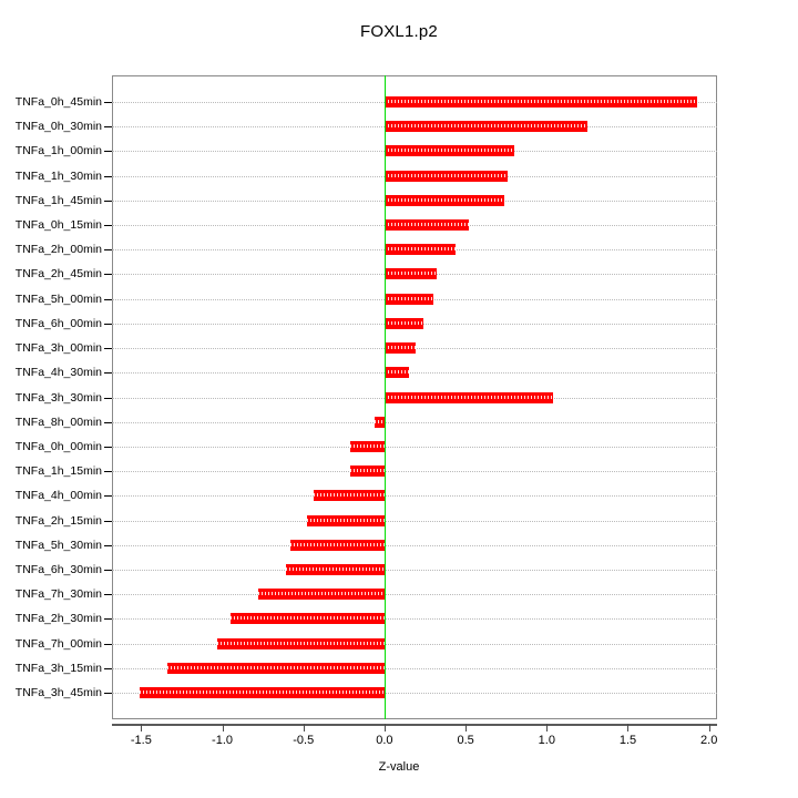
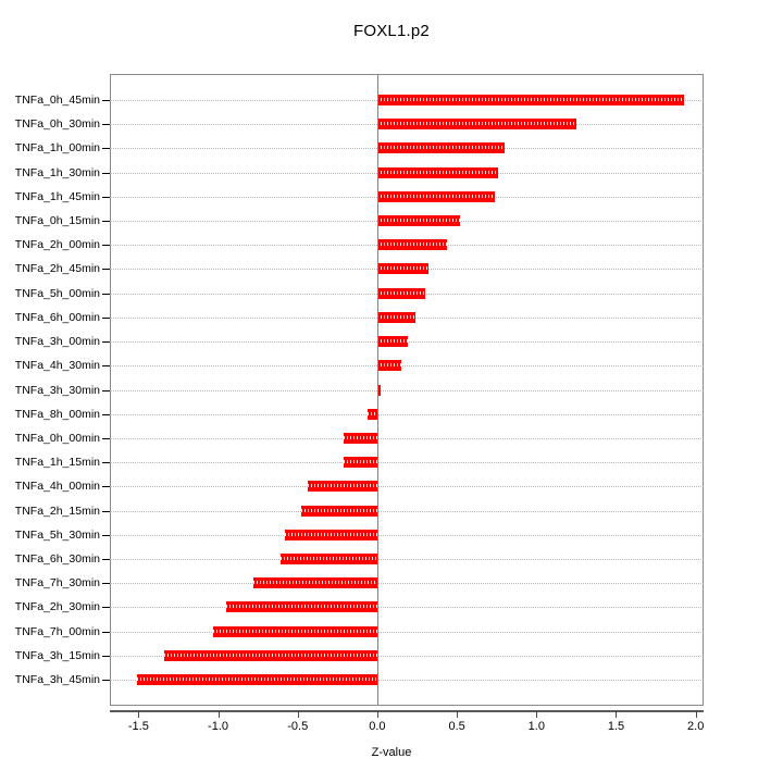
TNFa_3h_30min: 1.04 -> 0.02
